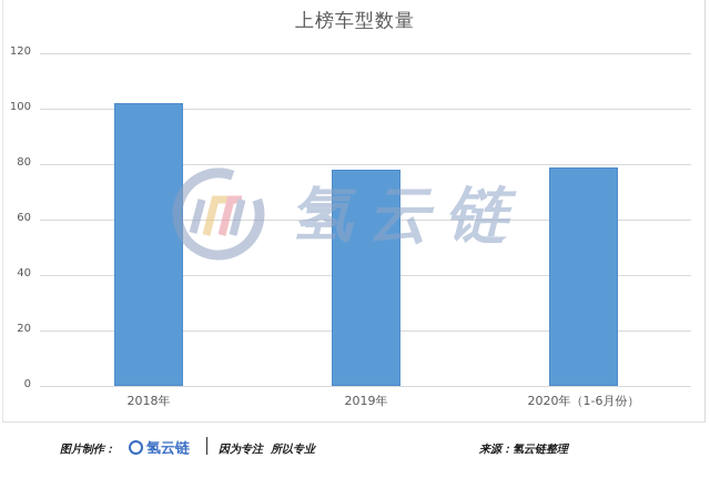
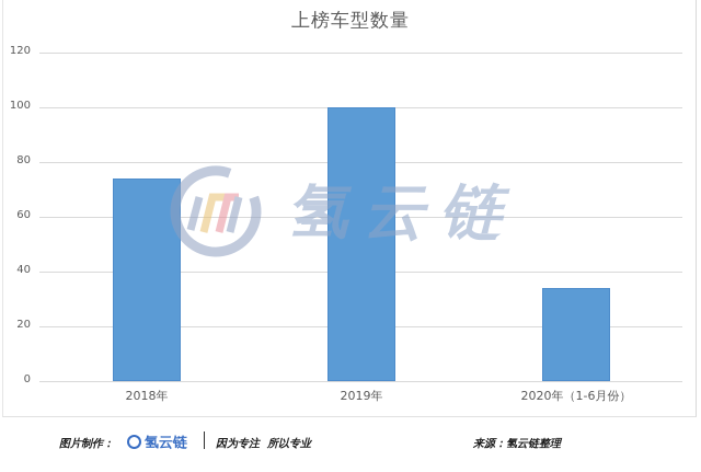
2018年: 102 -> 74
2019年: 78 -> 100
2020年（1-6月份）: 79 -> 34
